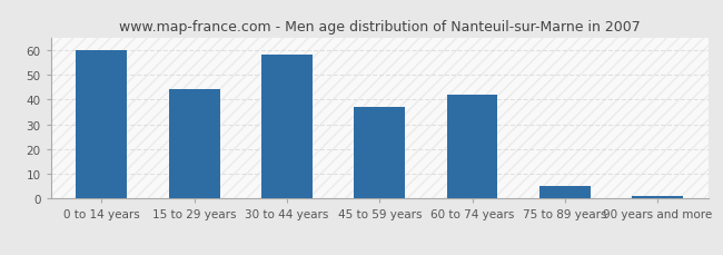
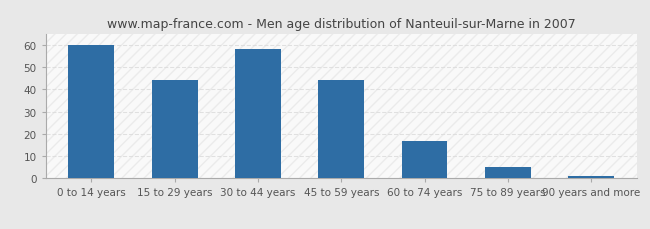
45 to 59 years: 37 -> 44
60 to 74 years: 42 -> 17
